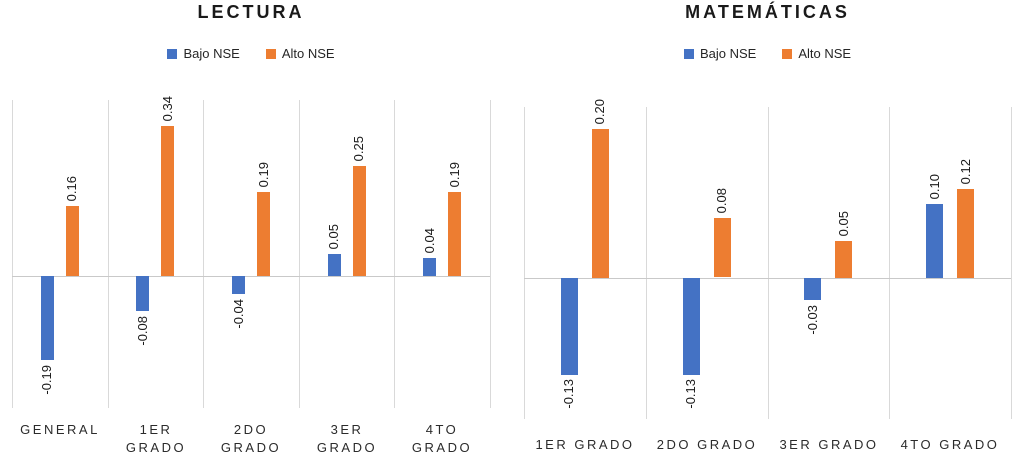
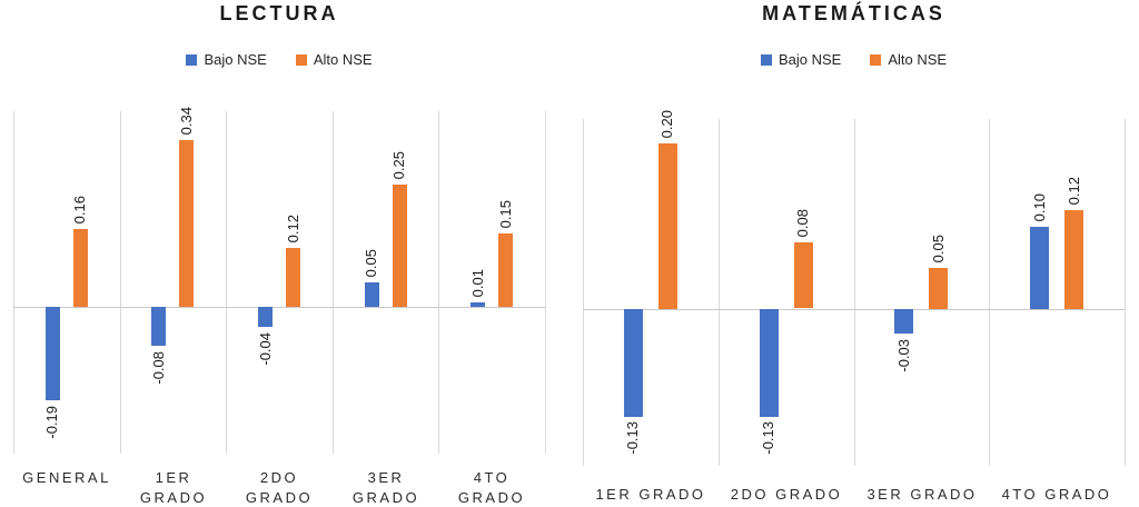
LECTURA/Alto NSE/2DO GRADO: 0.19 -> 0.12
LECTURA/Bajo NSE/4TO GRADO: 0.04 -> 0.01
LECTURA/Alto NSE/4TO GRADO: 0.19 -> 0.15
